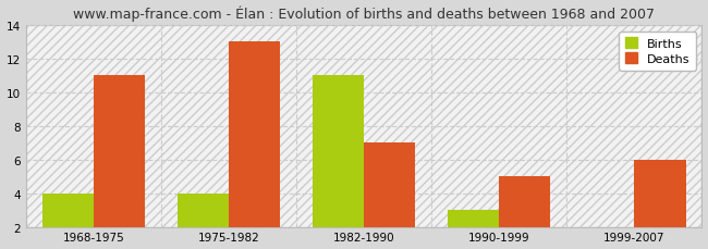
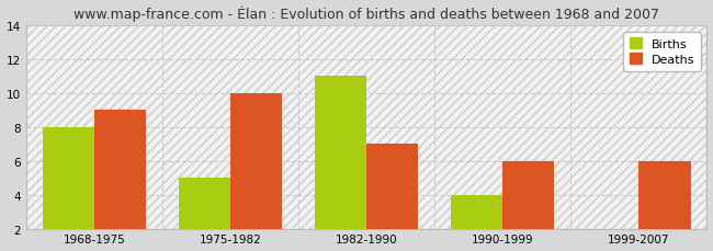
Births/1968-1975: 4 -> 8
Deaths/1968-1975: 11 -> 9
Births/1975-1982: 4 -> 5
Deaths/1975-1982: 13 -> 10
Births/1990-1999: 3 -> 4
Deaths/1990-1999: 5 -> 6
